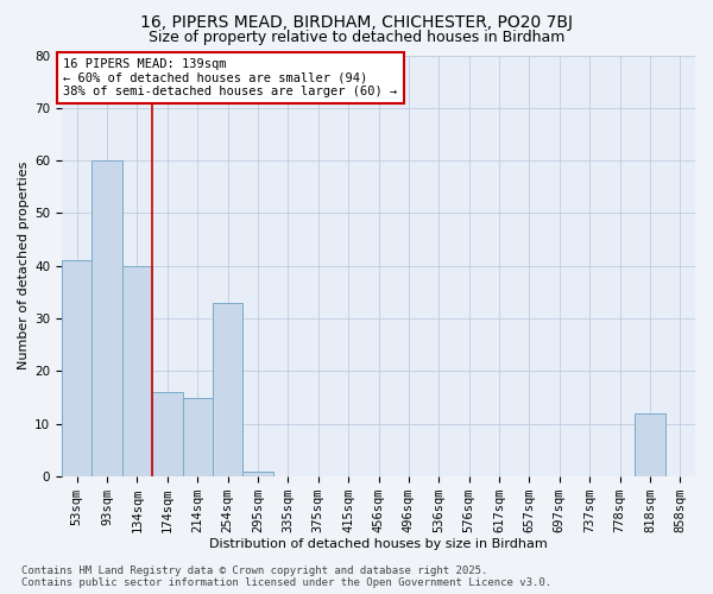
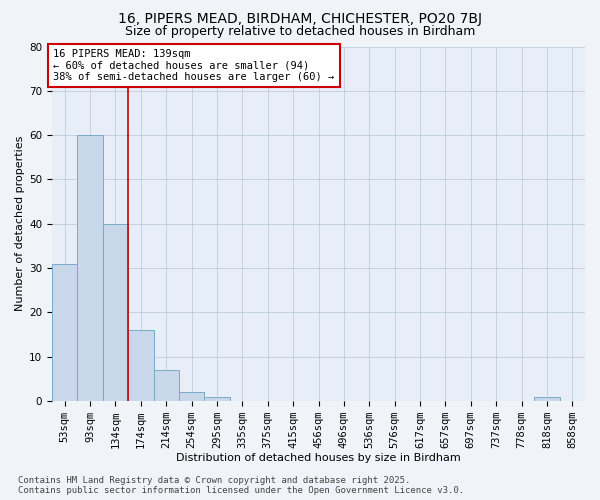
53sqm: 41 -> 31
214sqm: 15 -> 7
254sqm: 33 -> 2
818sqm: 12 -> 1
